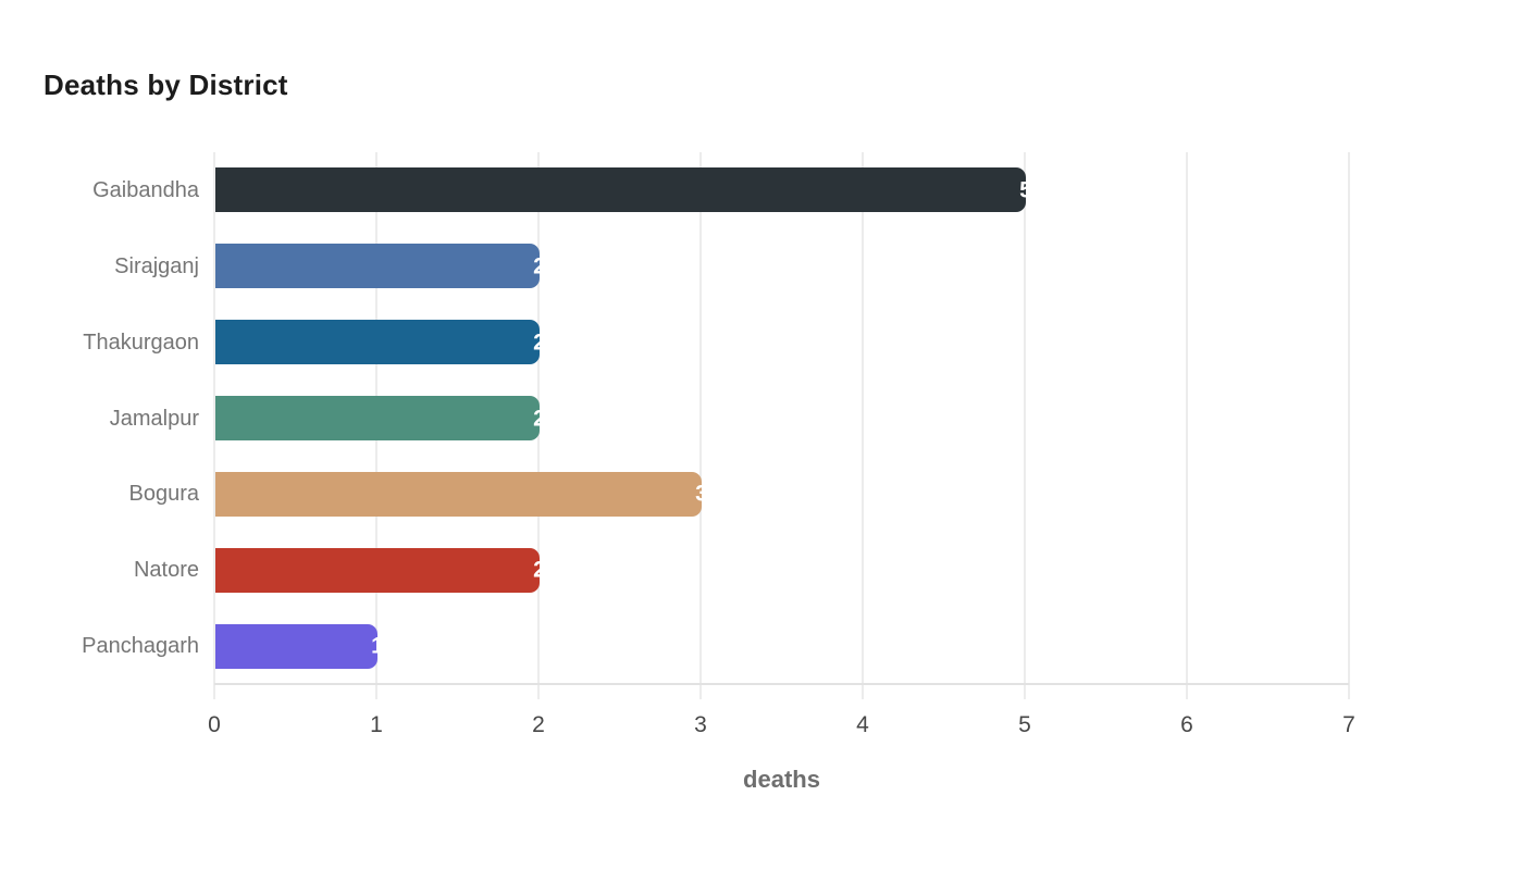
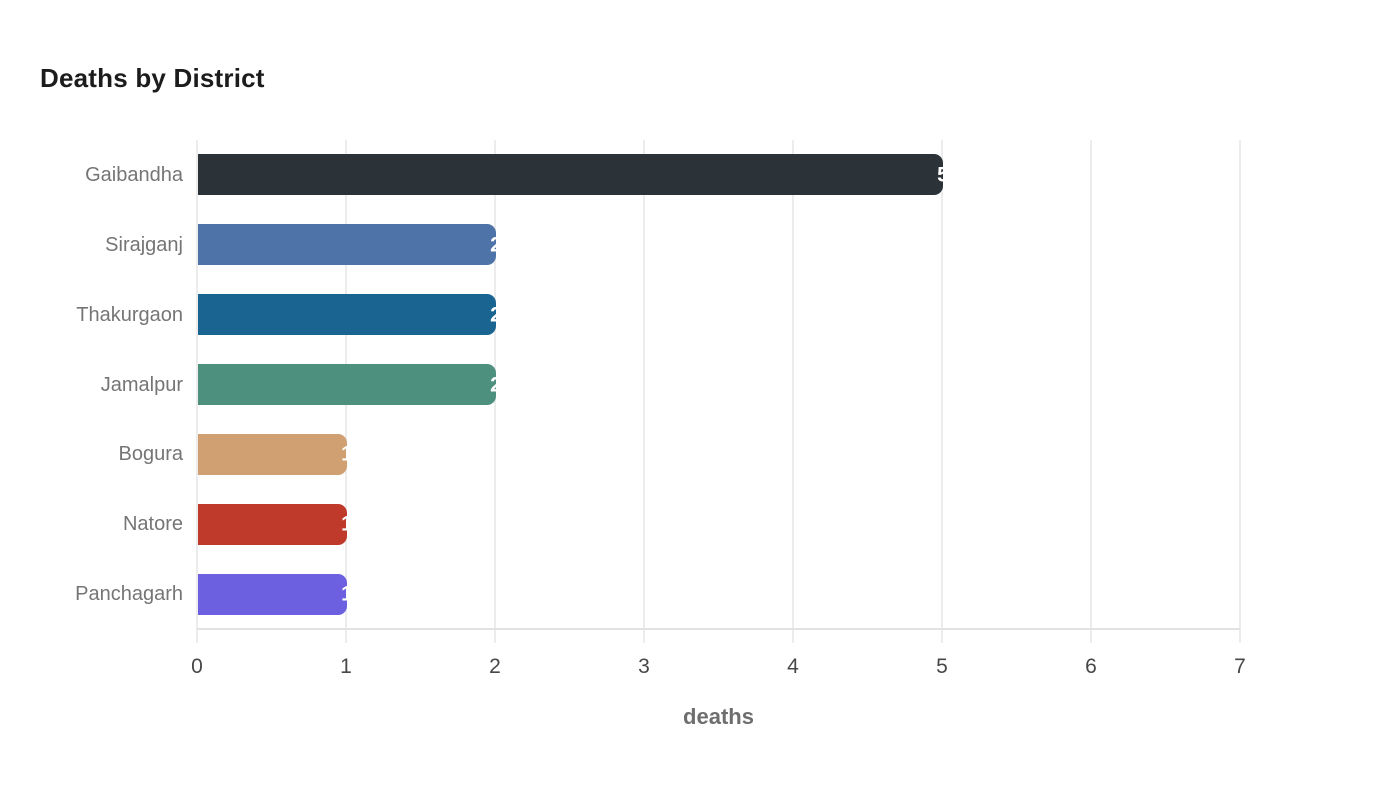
Bogura: 3 -> 1
Natore: 2 -> 1
